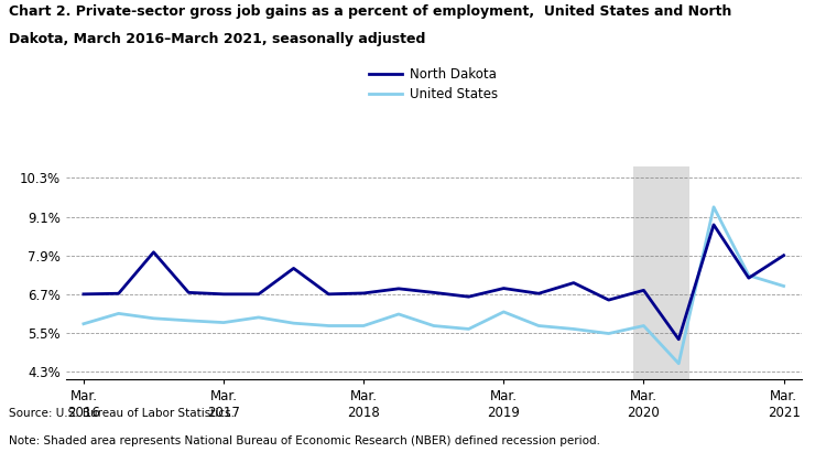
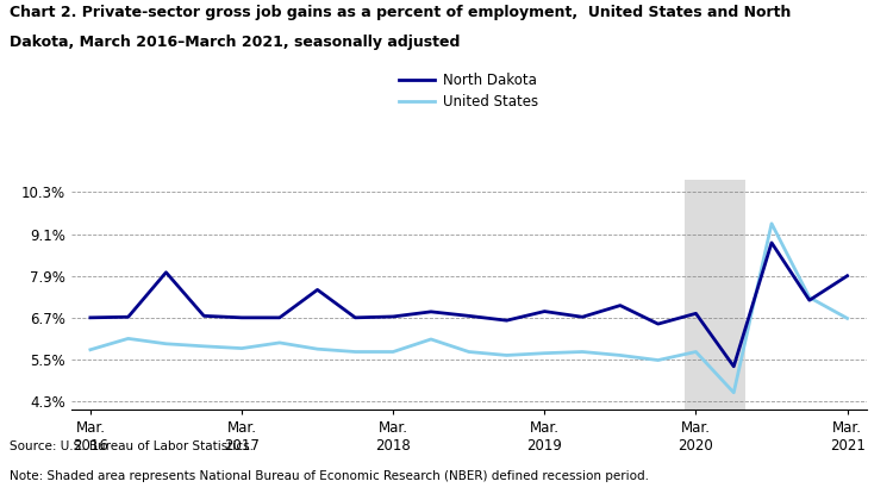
United States/Mar. 2019: 6.15% -> 5.68%
United States/Mar. 2021: 6.95% -> 6.68%
